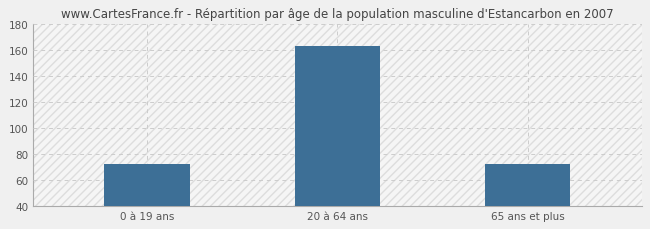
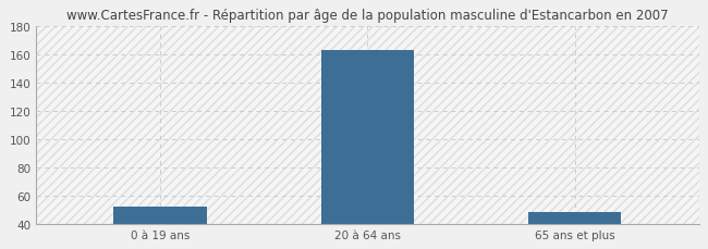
0 à 19 ans: 72 -> 52
65 ans et plus: 72 -> 48
